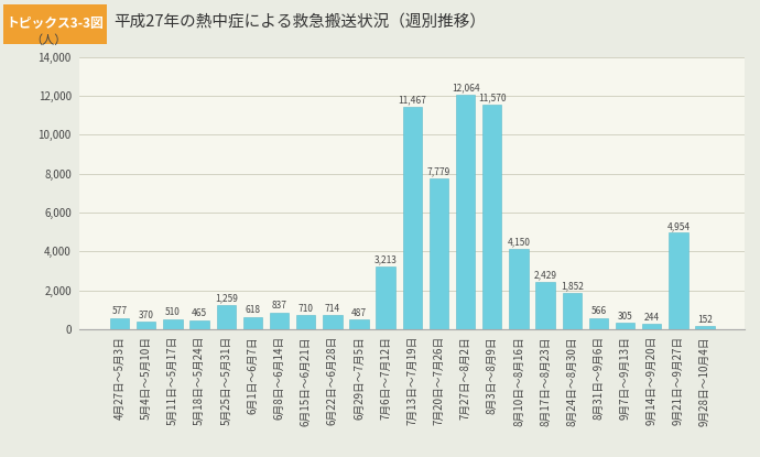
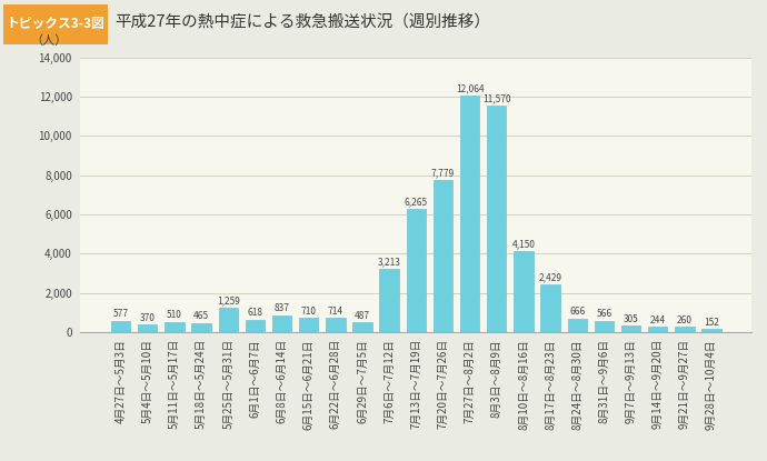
7月13日～7月19日: 11,467 -> 6,265
8月24日～8月30日: 1,852 -> 666
9月21日～9月27日: 4,954 -> 260
